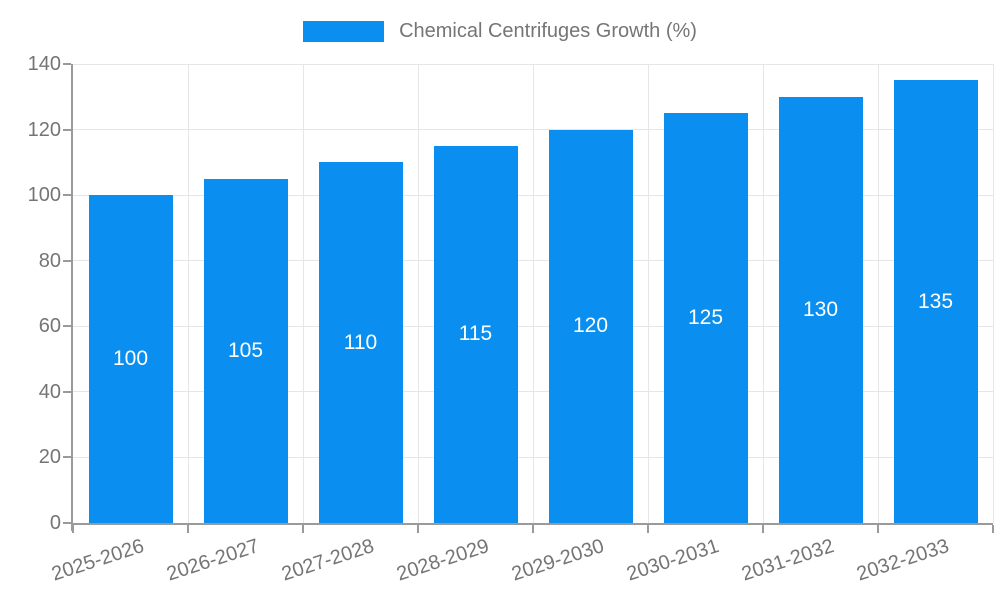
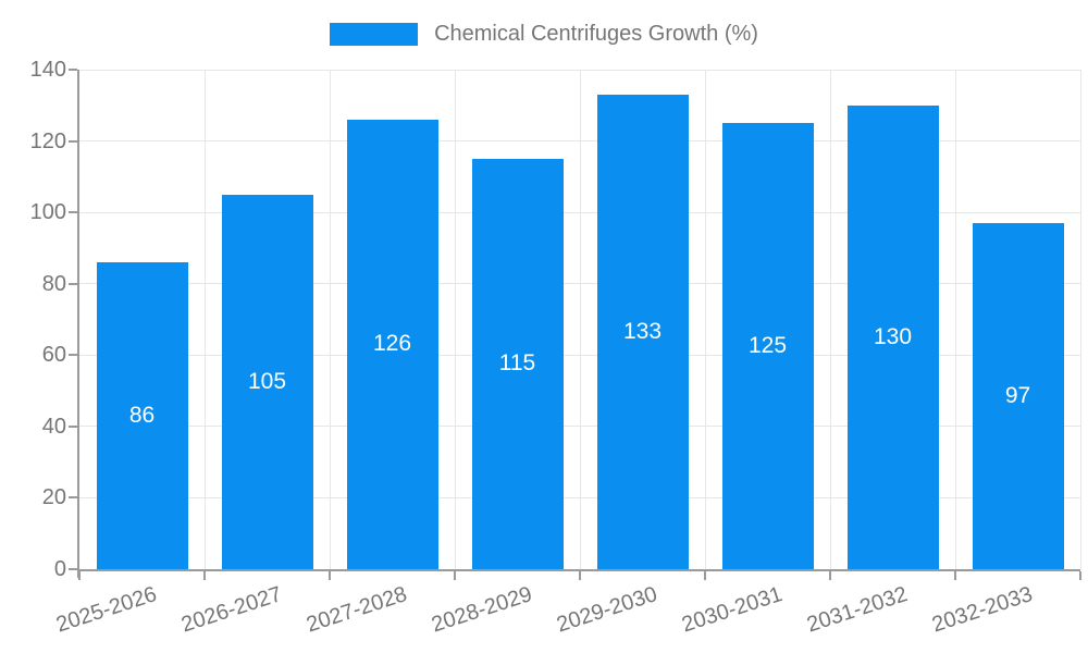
2025-2026: 100 -> 86
2027-2028: 110 -> 126
2029-2030: 120 -> 133
2032-2033: 135 -> 97
